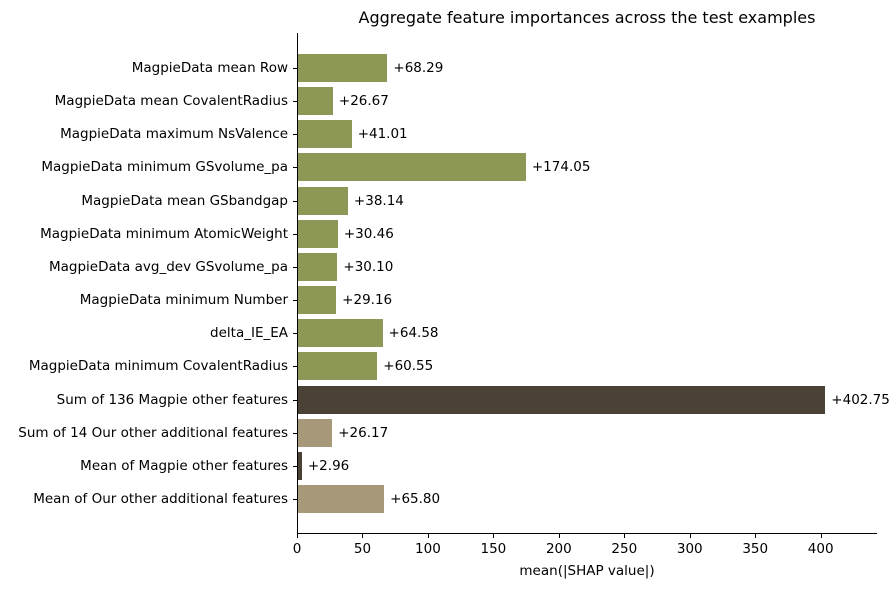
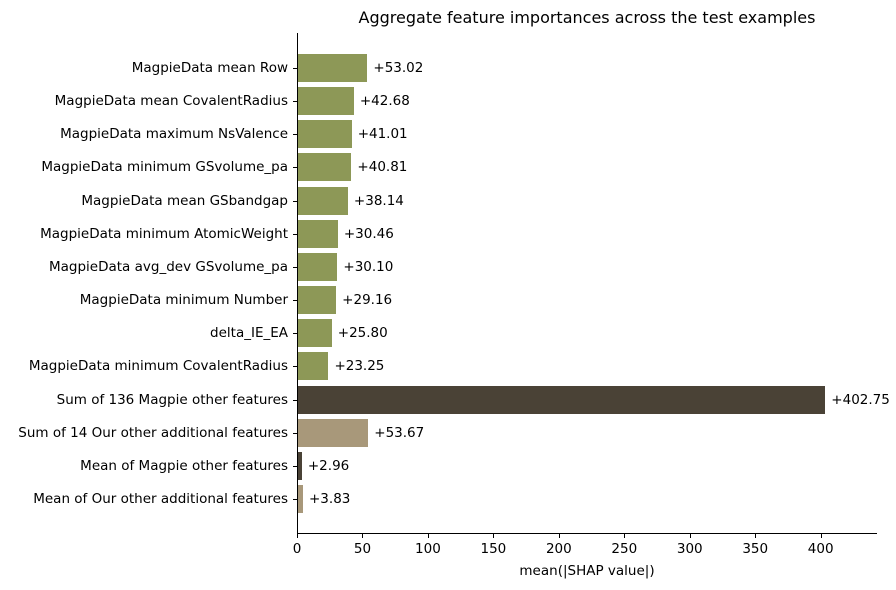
MagpieData mean Row: +68.29 -> +53.02
MagpieData mean CovalentRadius: +26.67 -> +42.68
MagpieData minimum GSvolume_pa: +174.05 -> +40.81
delta_IE_EA: +64.58 -> +25.80
MagpieData minimum CovalentRadius: +60.55 -> +23.25
Sum of 14 Our other additional features: +26.17 -> +53.67
Mean of Our other additional features: +65.80 -> +3.83
